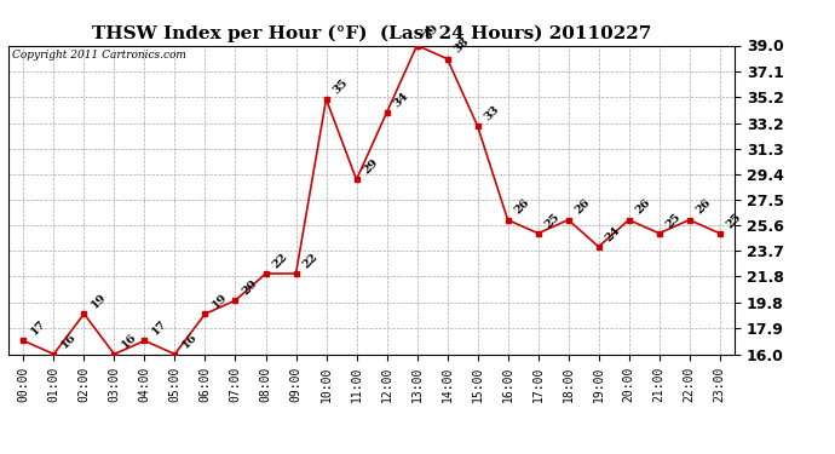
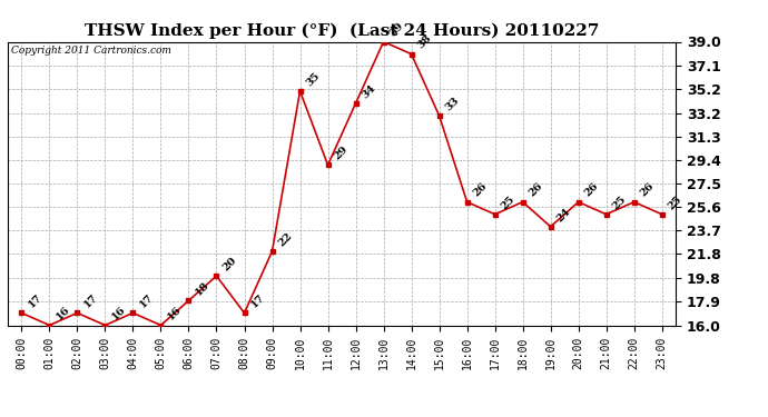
02:00: 19 -> 17
06:00: 19 -> 18
08:00: 22 -> 17
